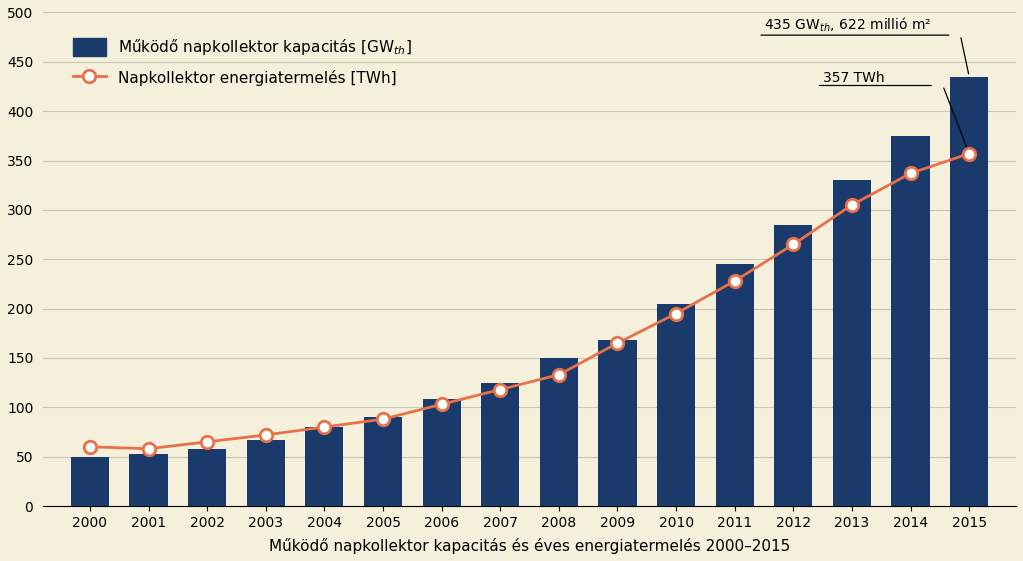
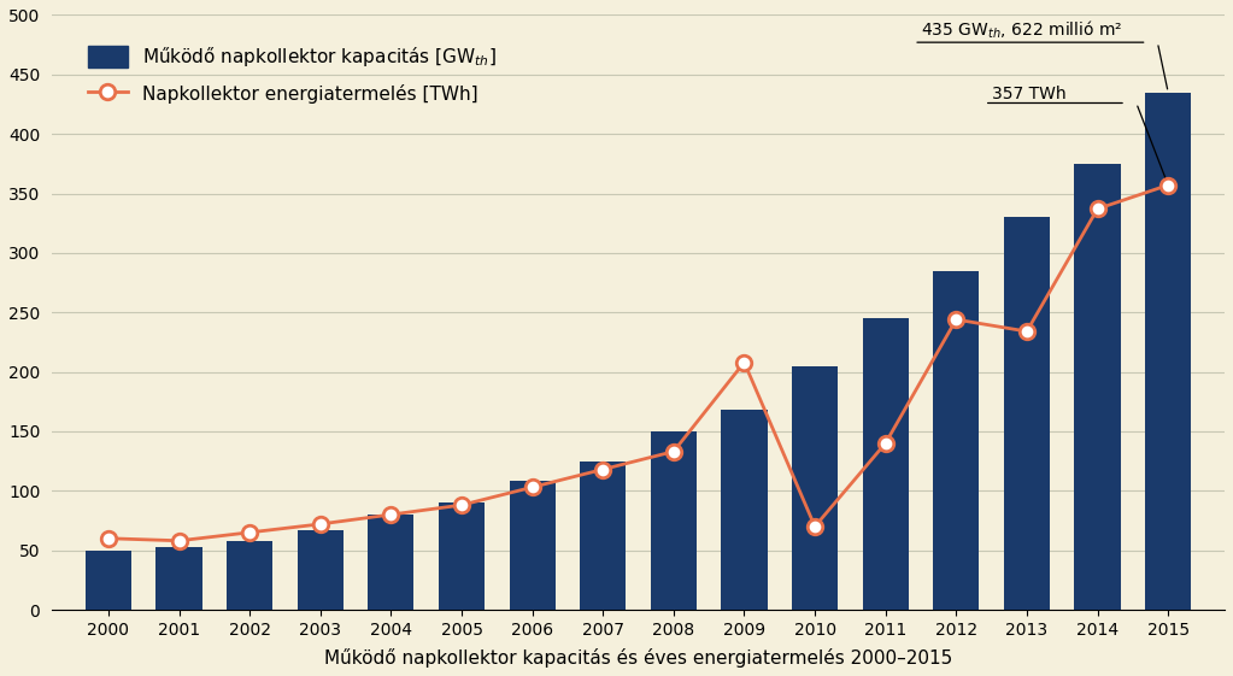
Napkollektor energiatermelés [TWh]/2009: 165 -> 208
Napkollektor energiatermelés [TWh]/2010: 195 -> 70
Napkollektor energiatermelés [TWh]/2011: 228 -> 140
Napkollektor energiatermelés [TWh]/2012: 265 -> 244
Napkollektor energiatermelés [TWh]/2013: 305 -> 234
